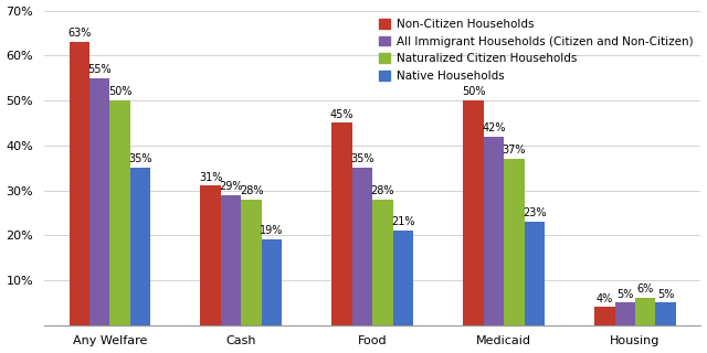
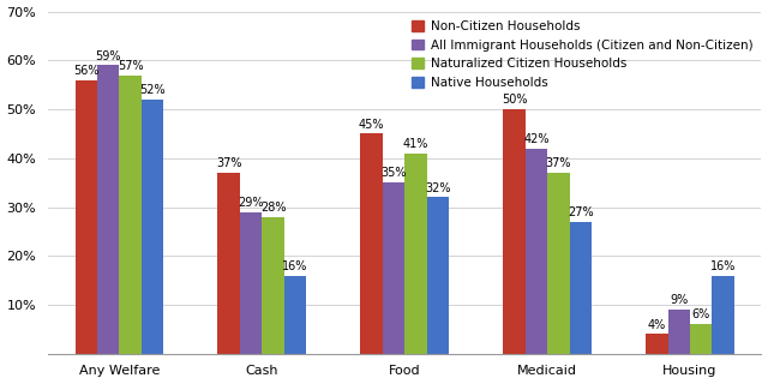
Non-Citizen Households/Any Welfare: 63% -> 56%
All Immigrant Households (Citizen and Non-Citizen)/Any Welfare: 55% -> 59%
Naturalized Citizen Households/Any Welfare: 50% -> 57%
Native Households/Any Welfare: 35% -> 52%
Non-Citizen Households/Cash: 31% -> 37%
Native Households/Cash: 19% -> 16%
Naturalized Citizen Households/Food: 28% -> 41%
Native Households/Food: 21% -> 32%
Native Households/Medicaid: 23% -> 27%
All Immigrant Households (Citizen and Non-Citizen)/Housing: 5% -> 9%
Native Households/Housing: 5% -> 16%
